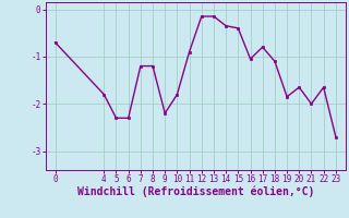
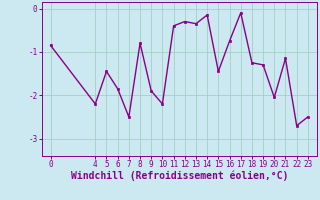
0: -0.70 -> -0.85
4: -1.80 -> -2.20
5: -2.30 -> -1.45
6: -2.30 -> -1.85
7: -1.20 -> -2.50
8: -1.20 -> -0.80
9: -2.20 -> -1.90
10: -1.80 -> -2.20
11: -0.90 -> -0.40
12: -0.15 -> -0.30
13: -0.15 -> -0.35
14: -0.35 -> -0.15
15: -0.40 -> -1.45
16: -1.05 -> -0.75
17: -0.80 -> -0.10
18: -1.10 -> -1.25
19: -1.85 -> -1.30
20: -1.65 -> -2.05
21: -2.00 -> -1.15
22: -1.65 -> -2.70
23: -2.70 -> -2.50
